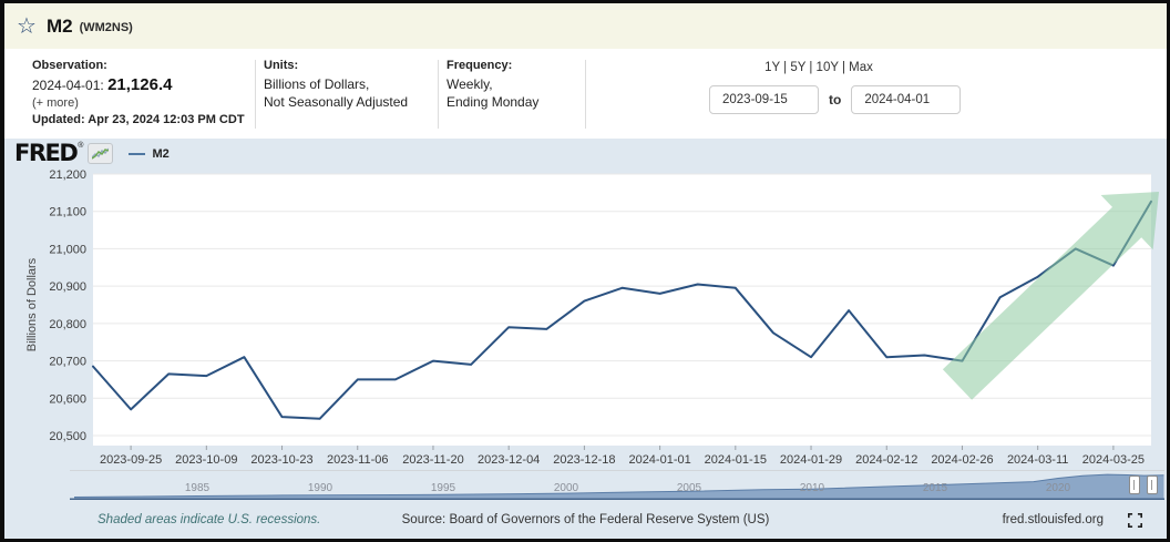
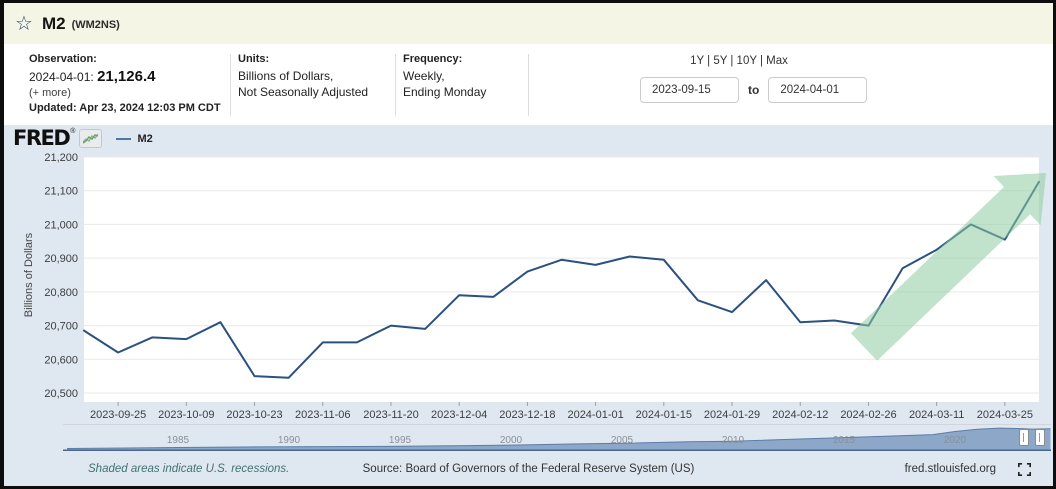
2023-09-25: 20570 -> 20620
2024-01-29: 20710 -> 20740
